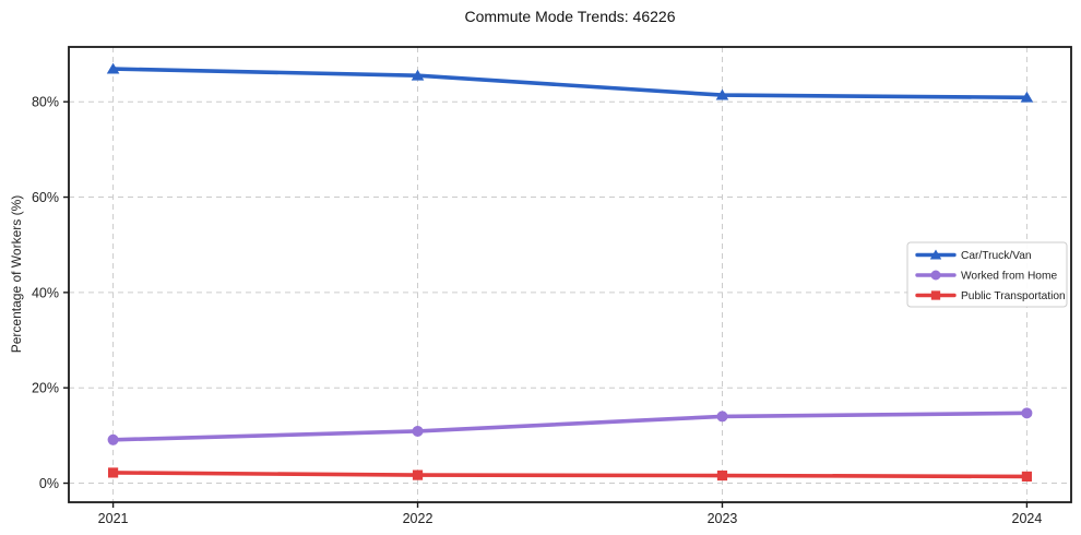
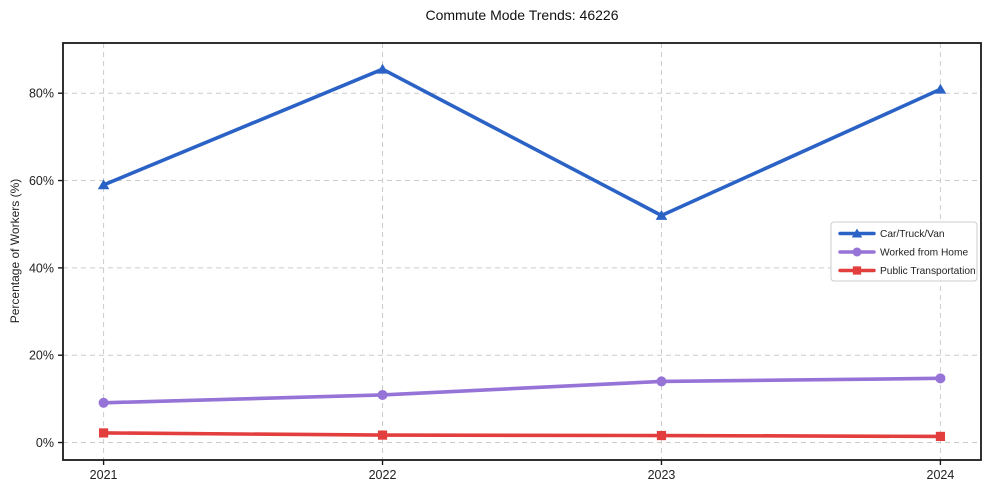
Car/Truck/Van/2021: 87% -> 59%
Car/Truck/Van/2023: 81% -> 52%
